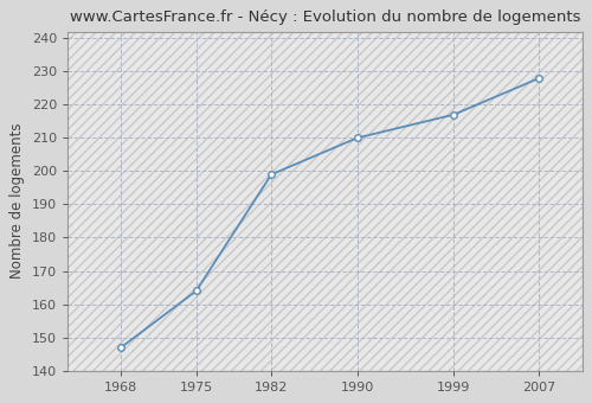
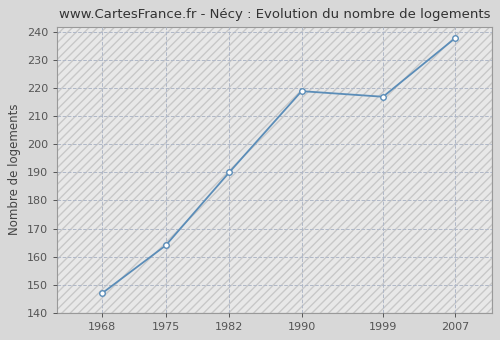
1982: 199 -> 190
1990: 210 -> 219
2007: 228 -> 238
